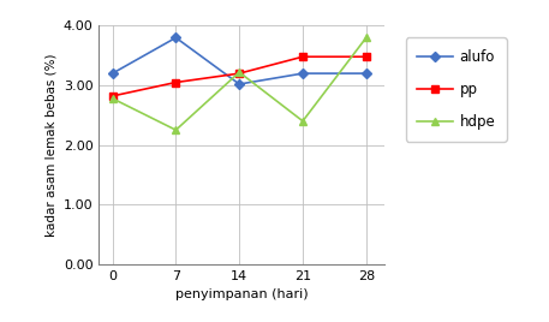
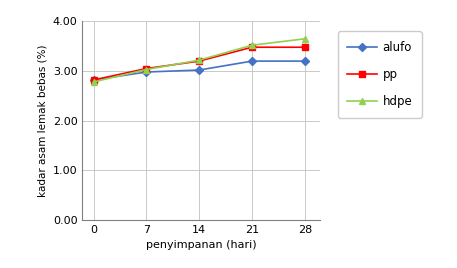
alufo/0: 3.20 -> 2.82
alufo/7: 3.80 -> 2.98
hdpe/7: 2.25 -> 3.03
hdpe/21: 2.40 -> 3.52
hdpe/28: 3.80 -> 3.65
